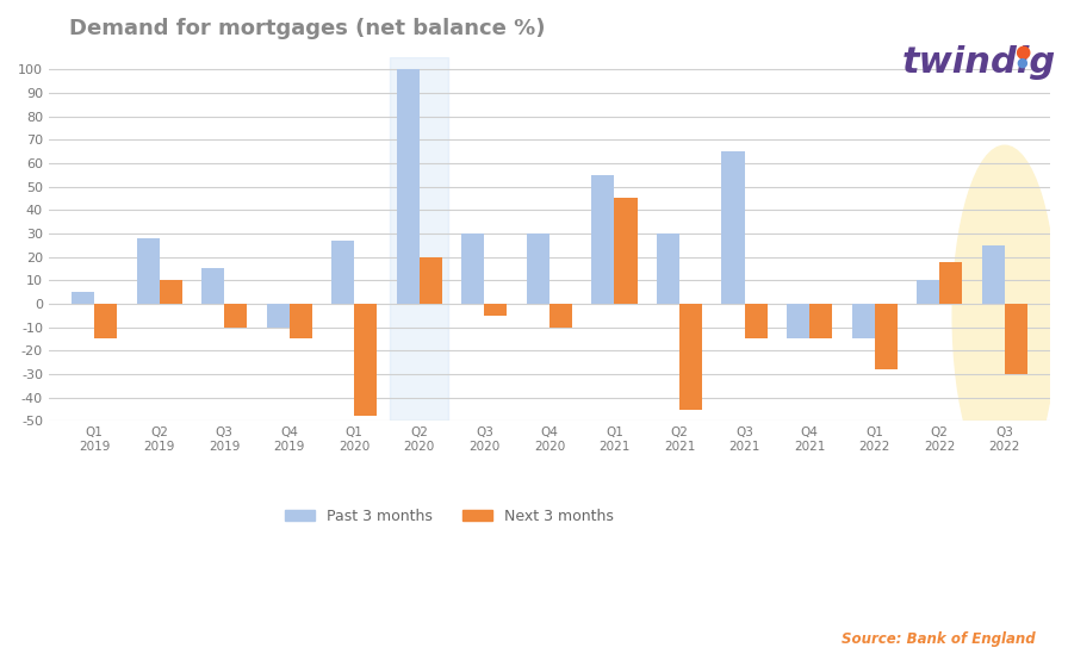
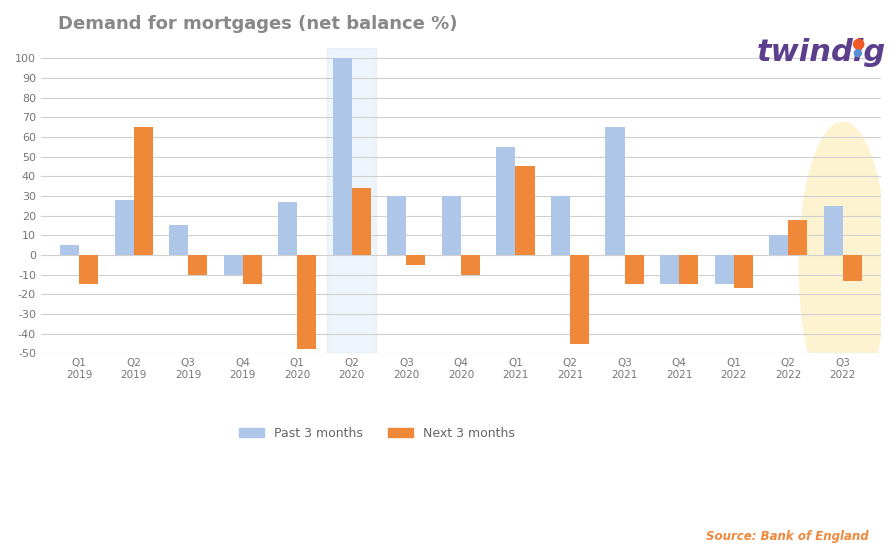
Next 3 months/Q2 2019: 10 -> 65
Next 3 months/Q2 2020: 20 -> 34
Next 3 months/Q1 2022: -28 -> -17
Next 3 months/Q3 2022: -30 -> -13
